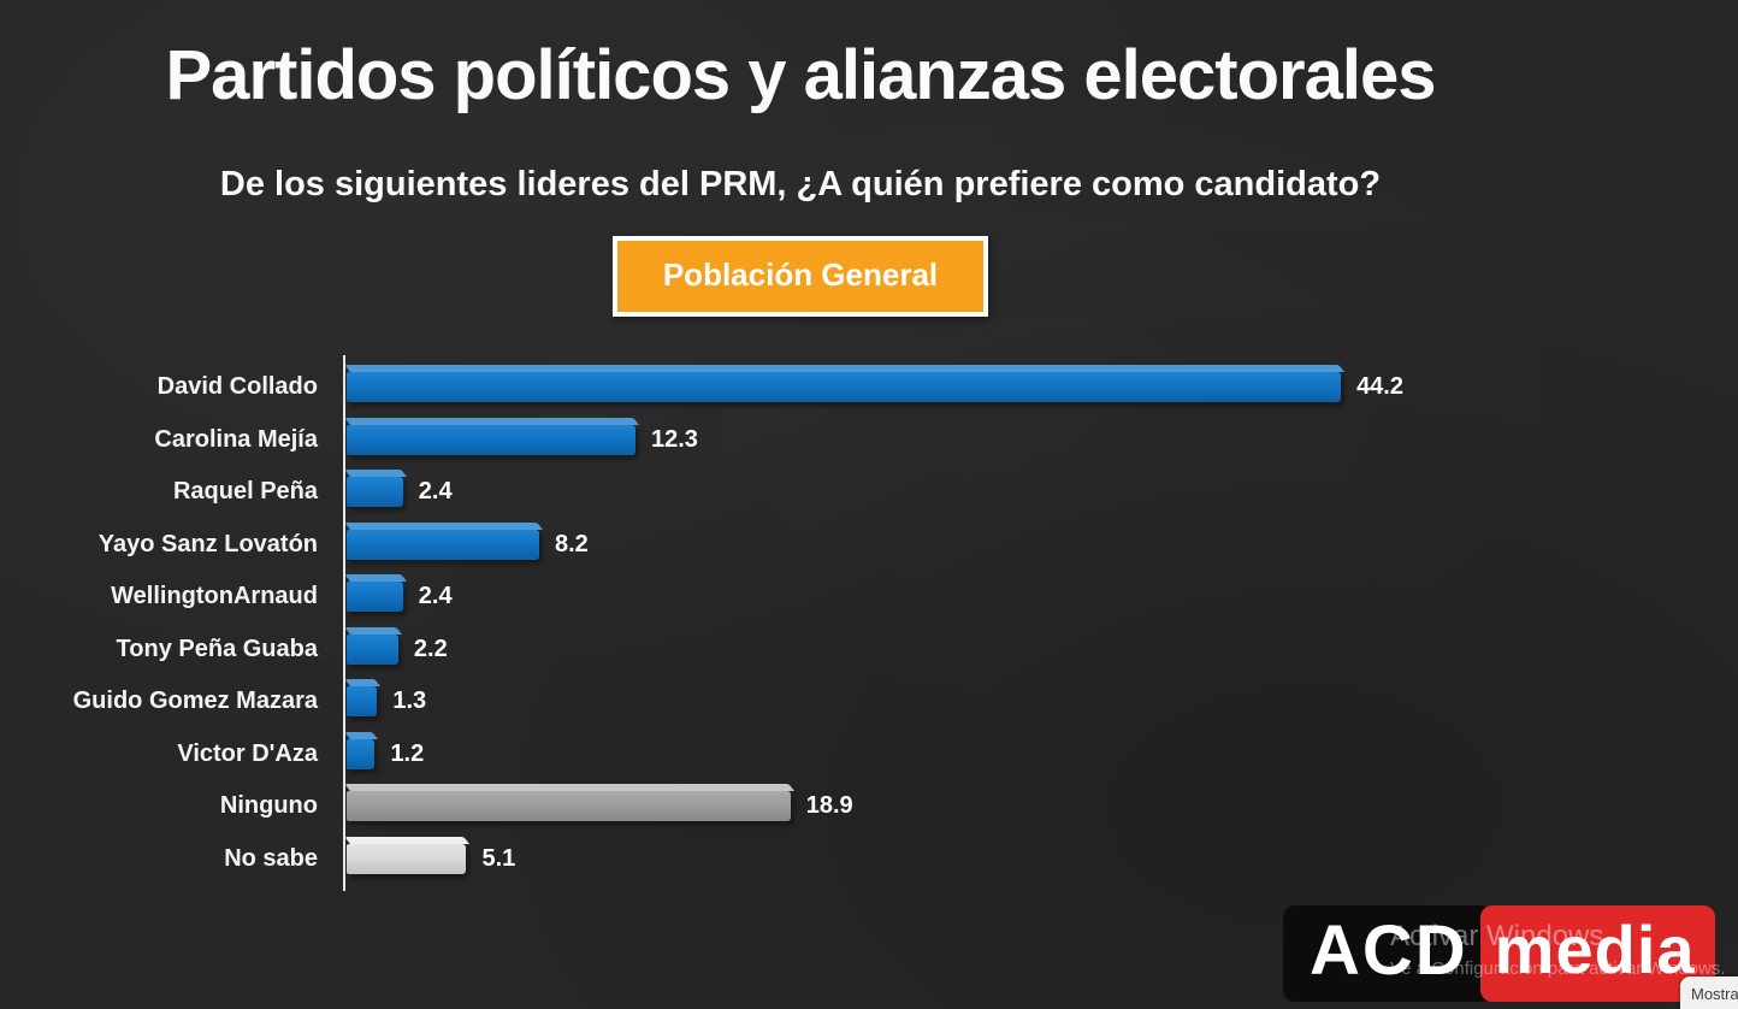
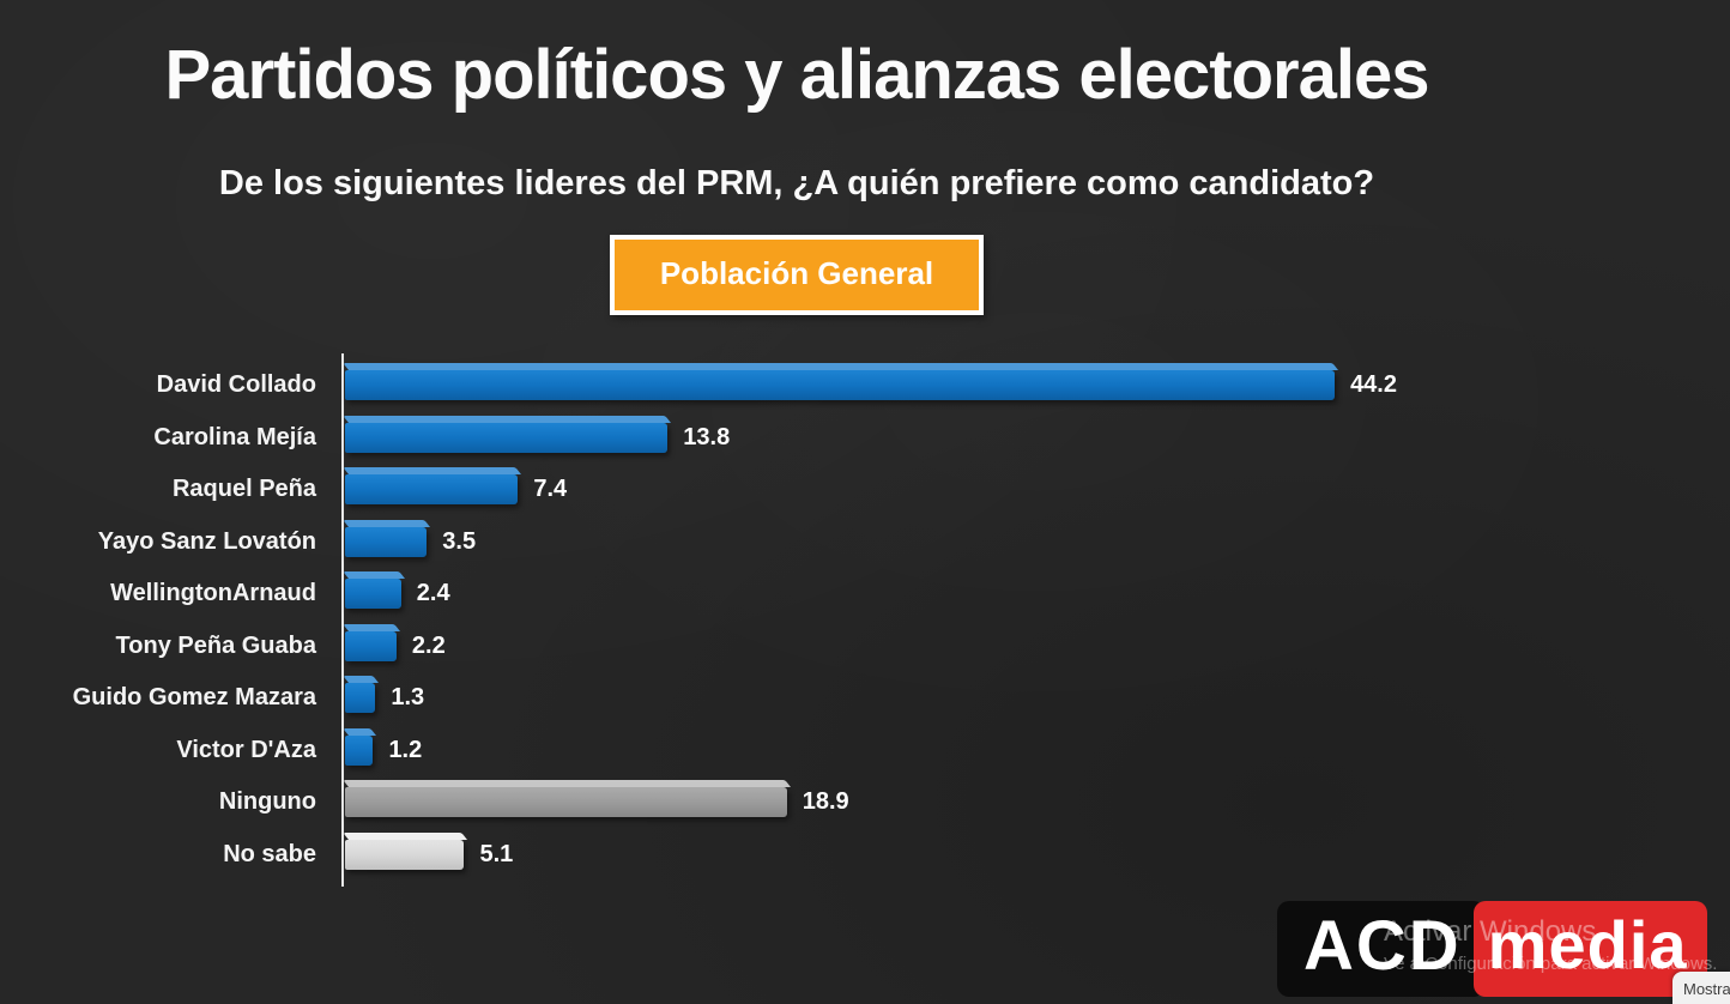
Carolina Mejía: 12.3 -> 13.8
Raquel Peña: 2.4 -> 7.4
Yayo Sanz Lovatón: 8.2 -> 3.5
